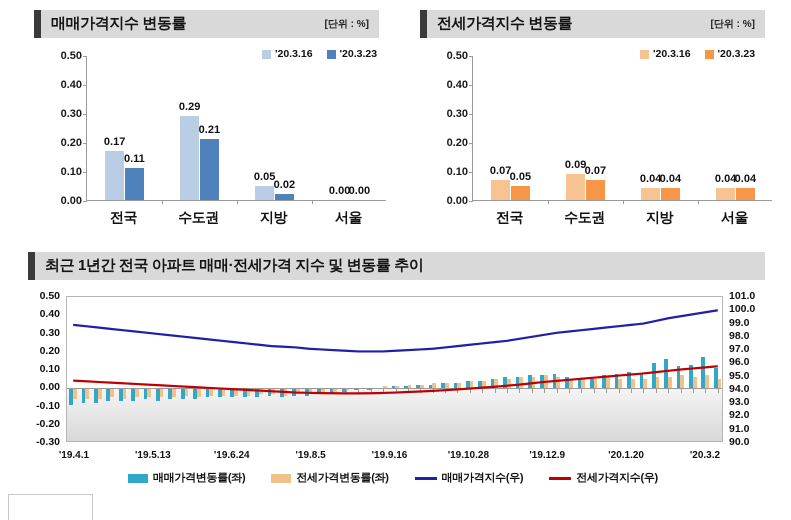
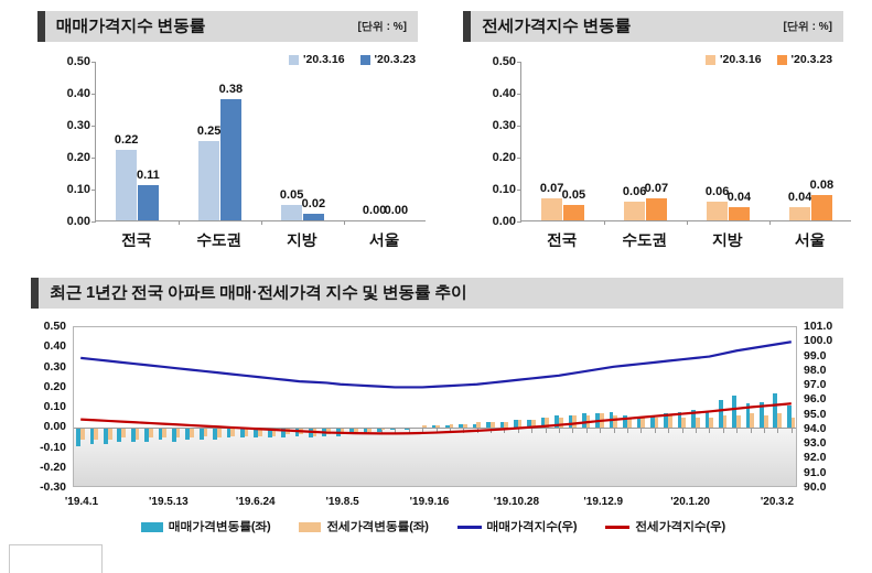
매매가격지수 변동률/'20.3.16/전국: 0.17 -> 0.22
매매가격지수 변동률/'20.3.16/수도권: 0.29 -> 0.25
매매가격지수 변동률/'20.3.23/수도권: 0.21 -> 0.38
전세가격지수 변동률/'20.3.16/수도권: 0.09 -> 0.06
전세가격지수 변동률/'20.3.16/지방: 0.04 -> 0.06
전세가격지수 변동률/'20.3.23/서울: 0.04 -> 0.08
